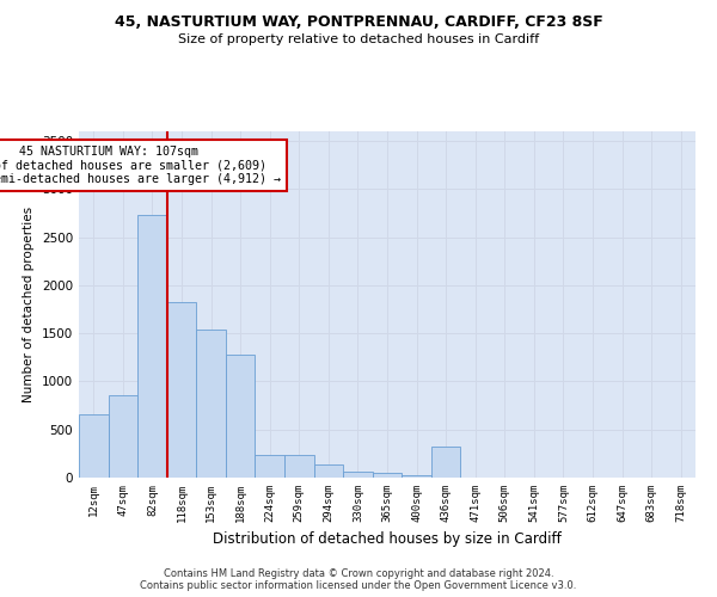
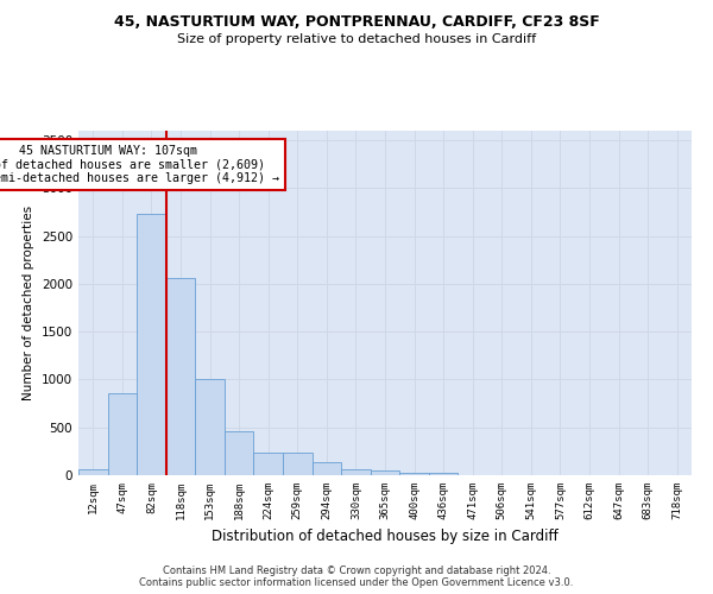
12sqm: 660 -> 60
118sqm: 1820 -> 2060
153sqm: 1540 -> 1000
188sqm: 1280 -> 460
436sqm: 320 -> 20
